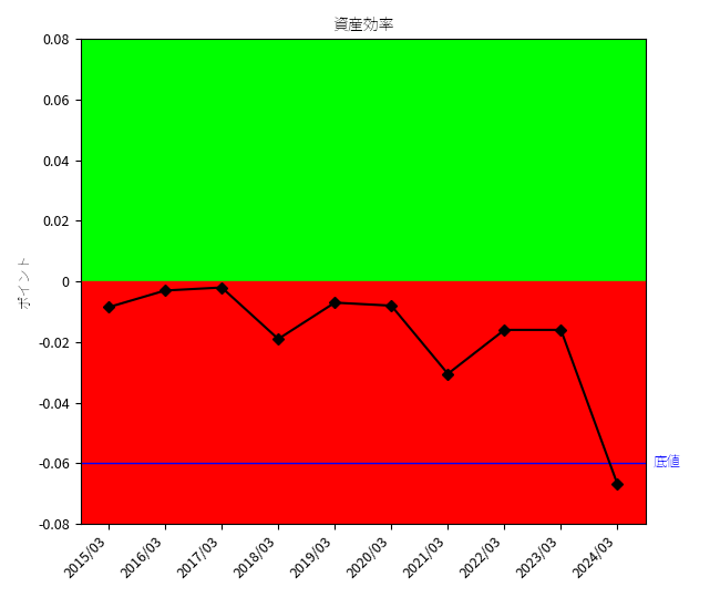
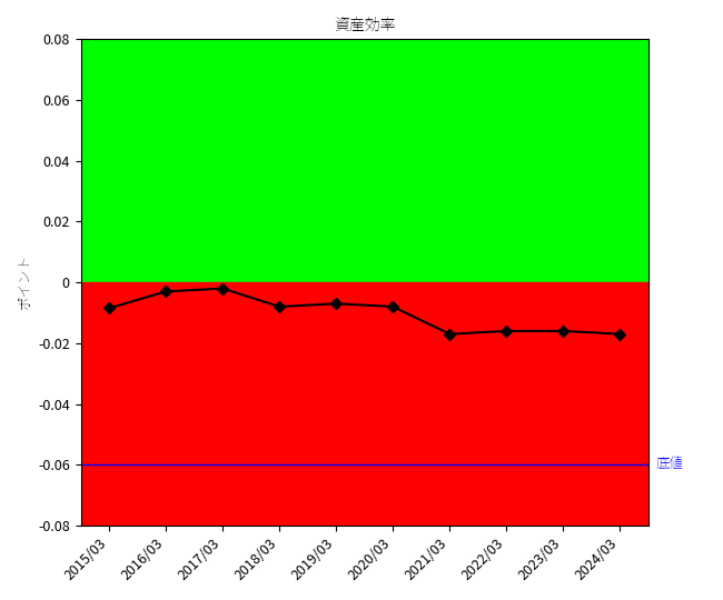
2018/03: -0.0190 -> -0.0080
2021/03: -0.0305 -> -0.0170
2024/03: -0.0670 -> -0.0170
